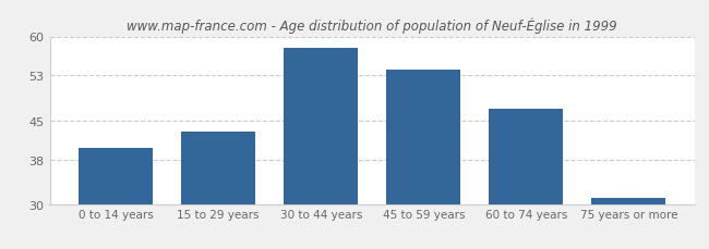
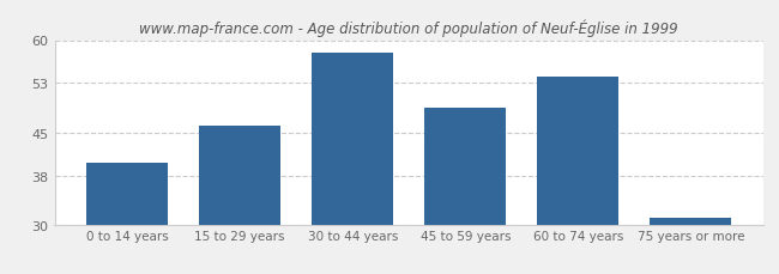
15 to 29 years: 43 -> 46
45 to 59 years: 54 -> 49
60 to 74 years: 47 -> 54
